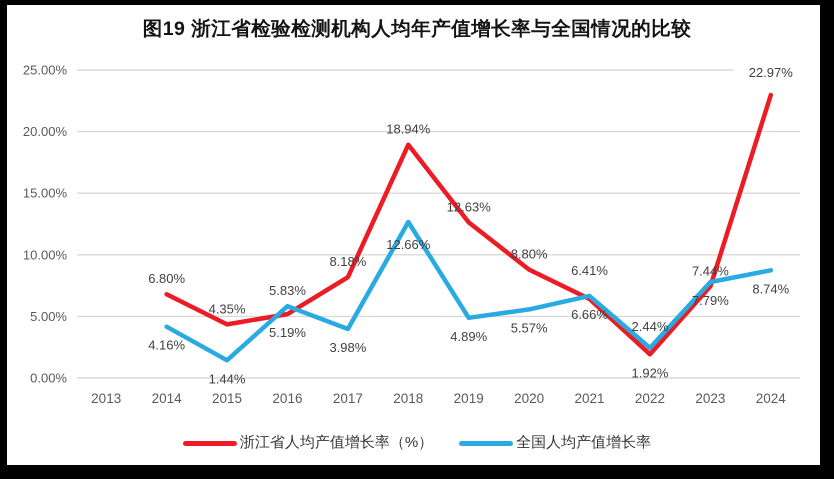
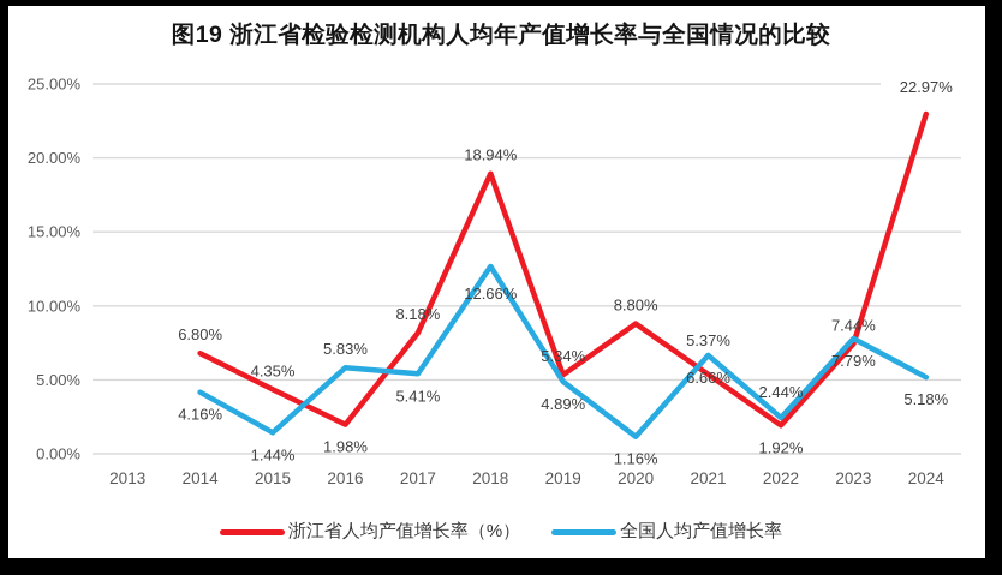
浙江省人均产值增长率（%）/2016: 5.19% -> 1.98%
全国人均产值增长率/2017: 3.98% -> 5.41%
浙江省人均产值增长率（%）/2019: 12.63% -> 5.34%
全国人均产值增长率/2020: 5.57% -> 1.16%
浙江省人均产值增长率（%）/2021: 6.41% -> 5.37%
全国人均产值增长率/2024: 8.74% -> 5.18%
